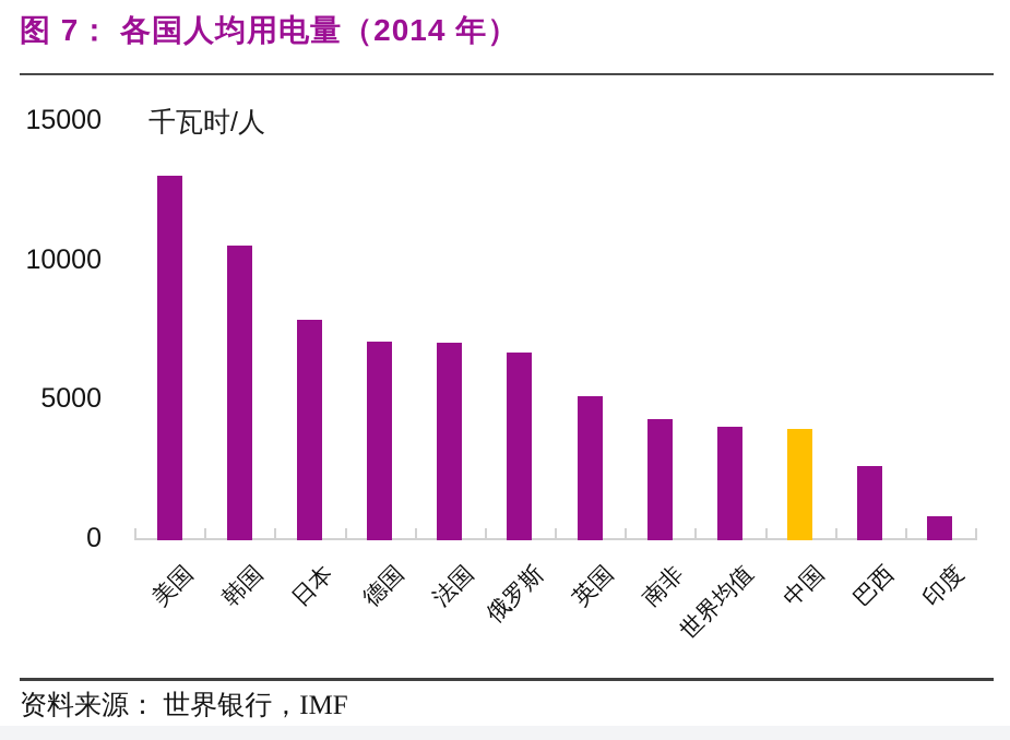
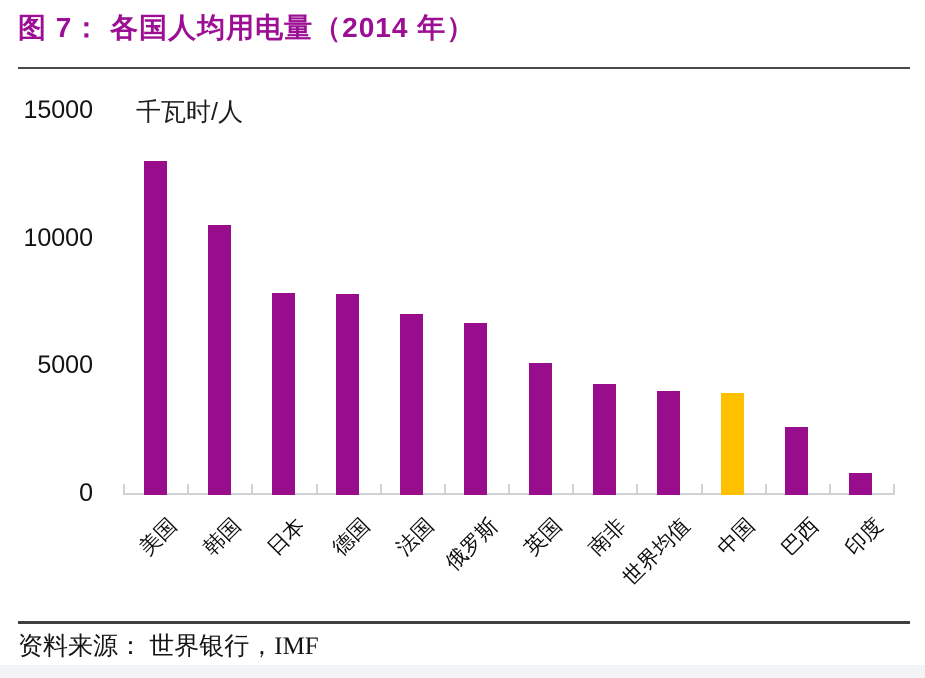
德国: 7000 -> 7800
